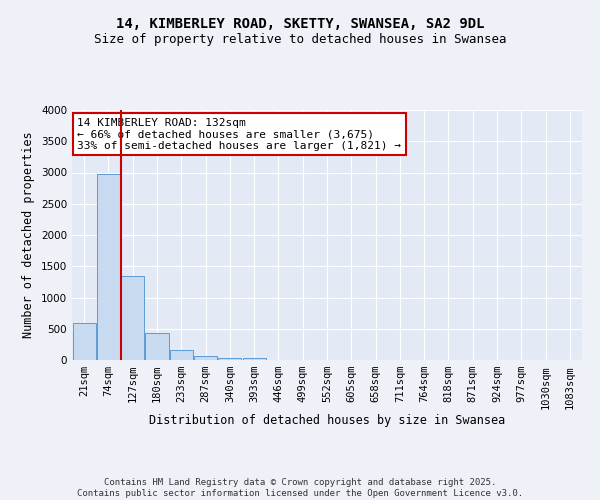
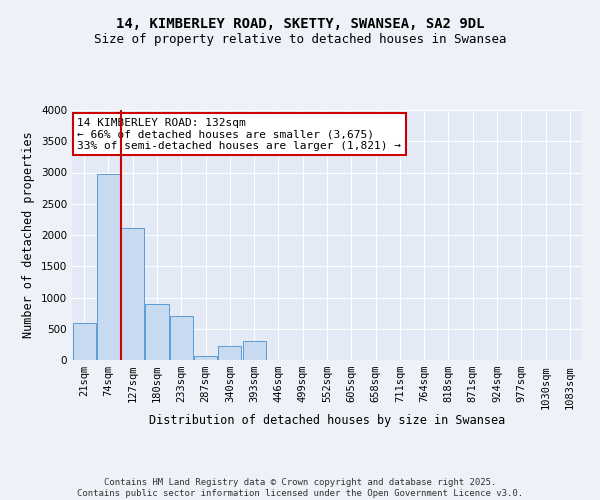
127sqm: 1340 -> 2120
180sqm: 430 -> 900
233sqm: 160 -> 700
340sqm: 40 -> 220
393sqm: 30 -> 300
